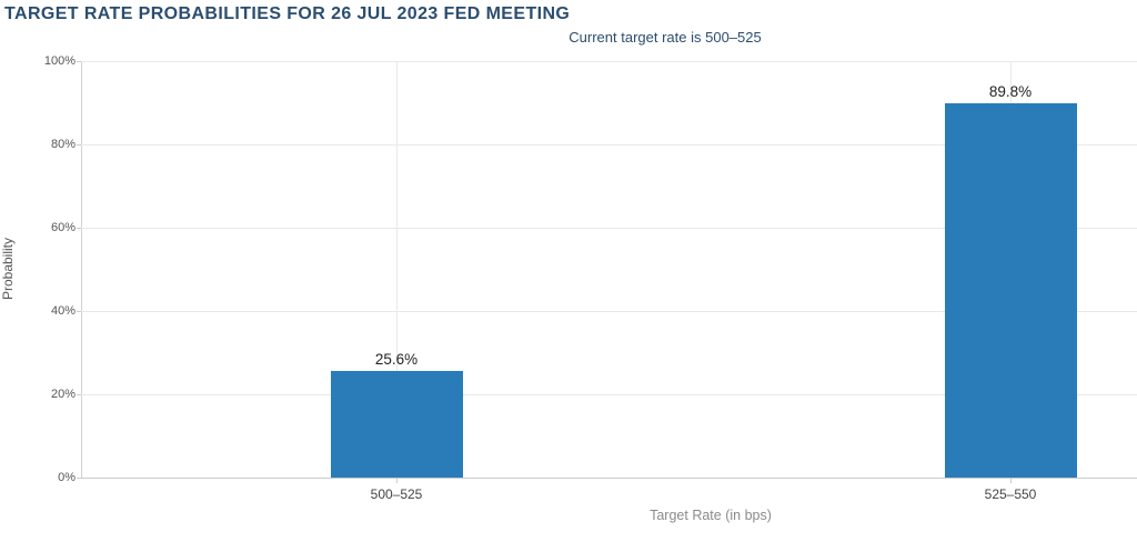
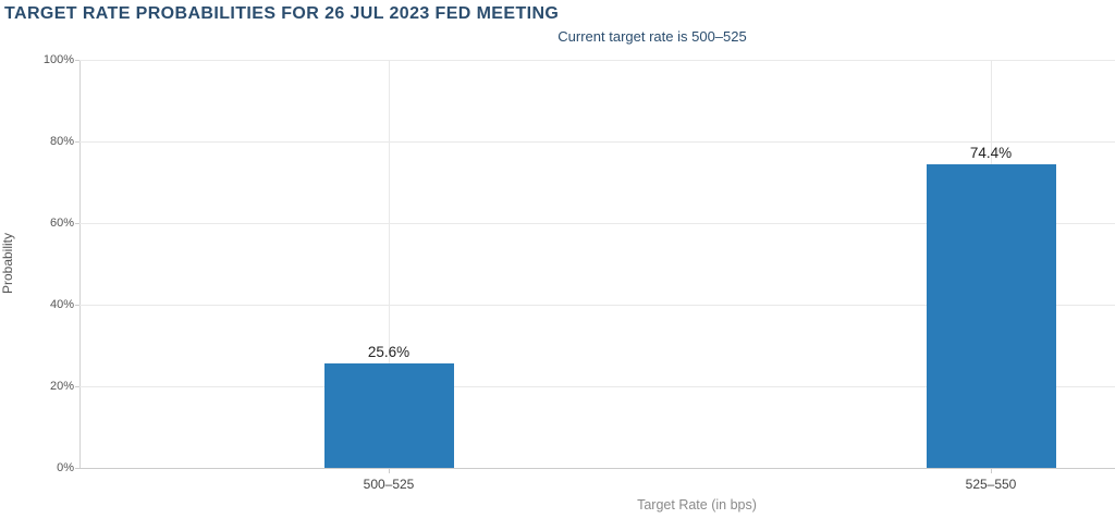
525–550: 89.8% -> 74.4%
